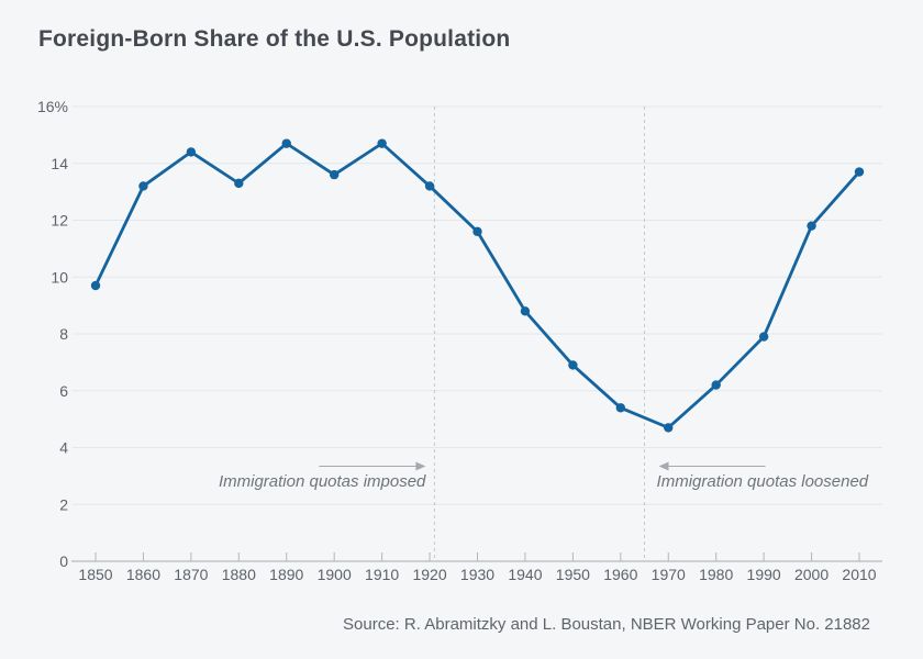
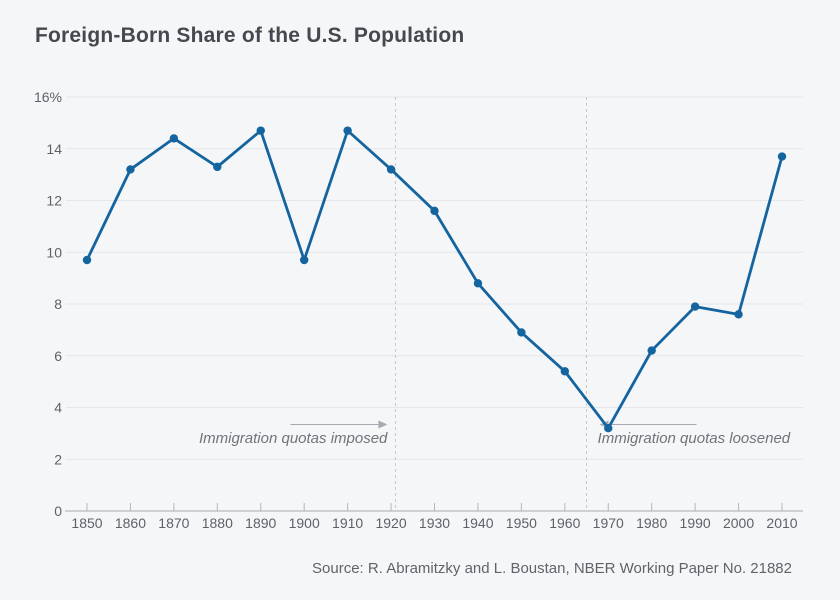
1900: 13.6% -> 9.7%
1970: 4.7% -> 3.2%
2000: 11.8% -> 7.6%
